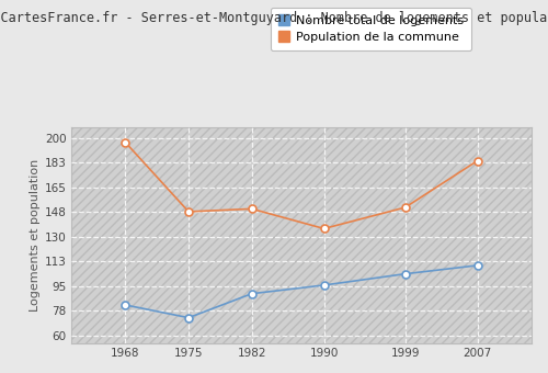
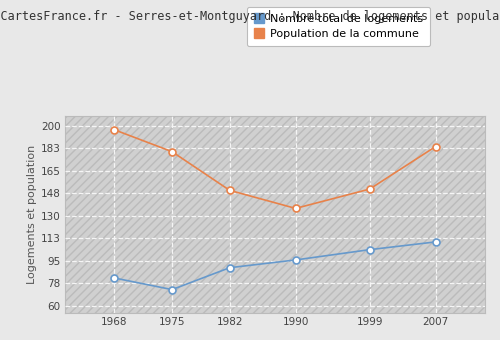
Population de la commune/1975: 148 -> 180
